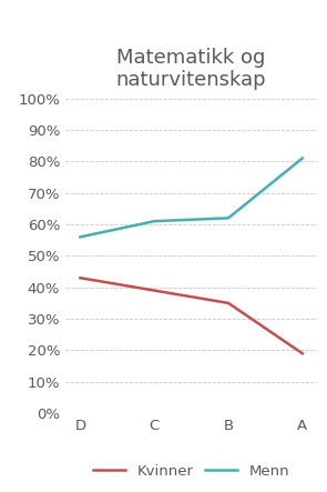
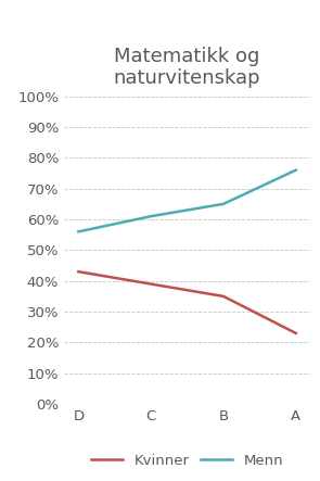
Menn/B: 62% -> 65%
Kvinner/A: 19% -> 23%
Menn/A: 81% -> 76%
